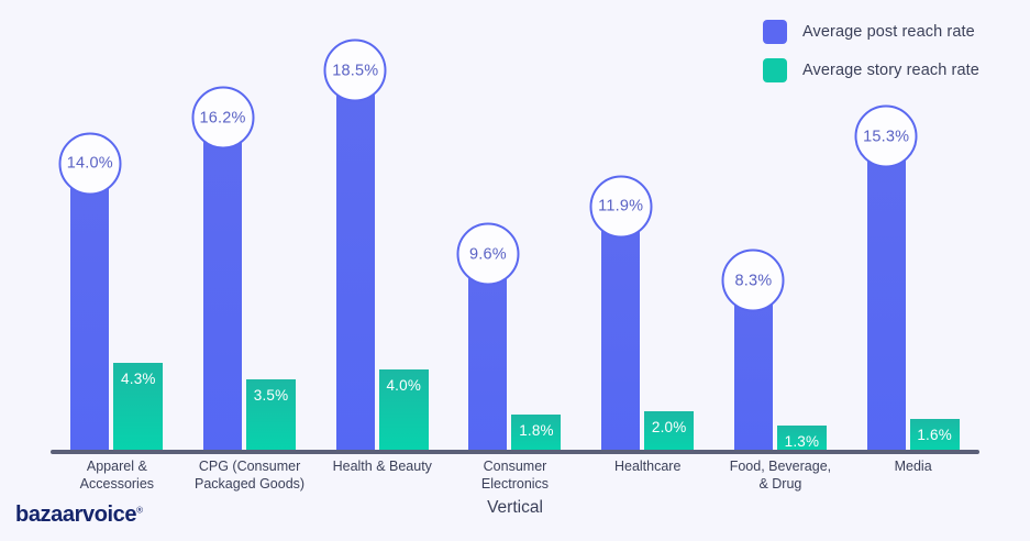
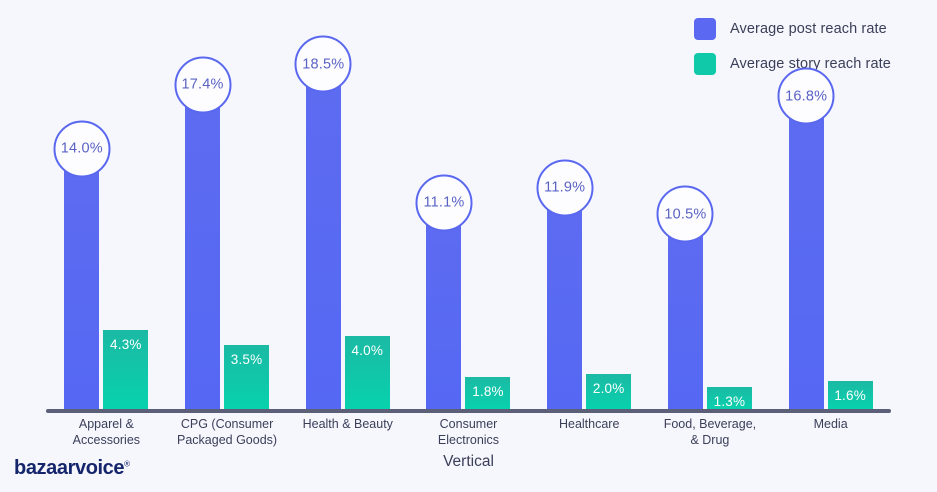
Average post reach rate/CPG (Consumer Packaged Goods): 16.2% -> 17.4%
Average post reach rate/Consumer Electronics: 9.6% -> 11.1%
Average post reach rate/Food, Beverage, & Drug: 8.3% -> 10.5%
Average post reach rate/Media: 15.3% -> 16.8%
